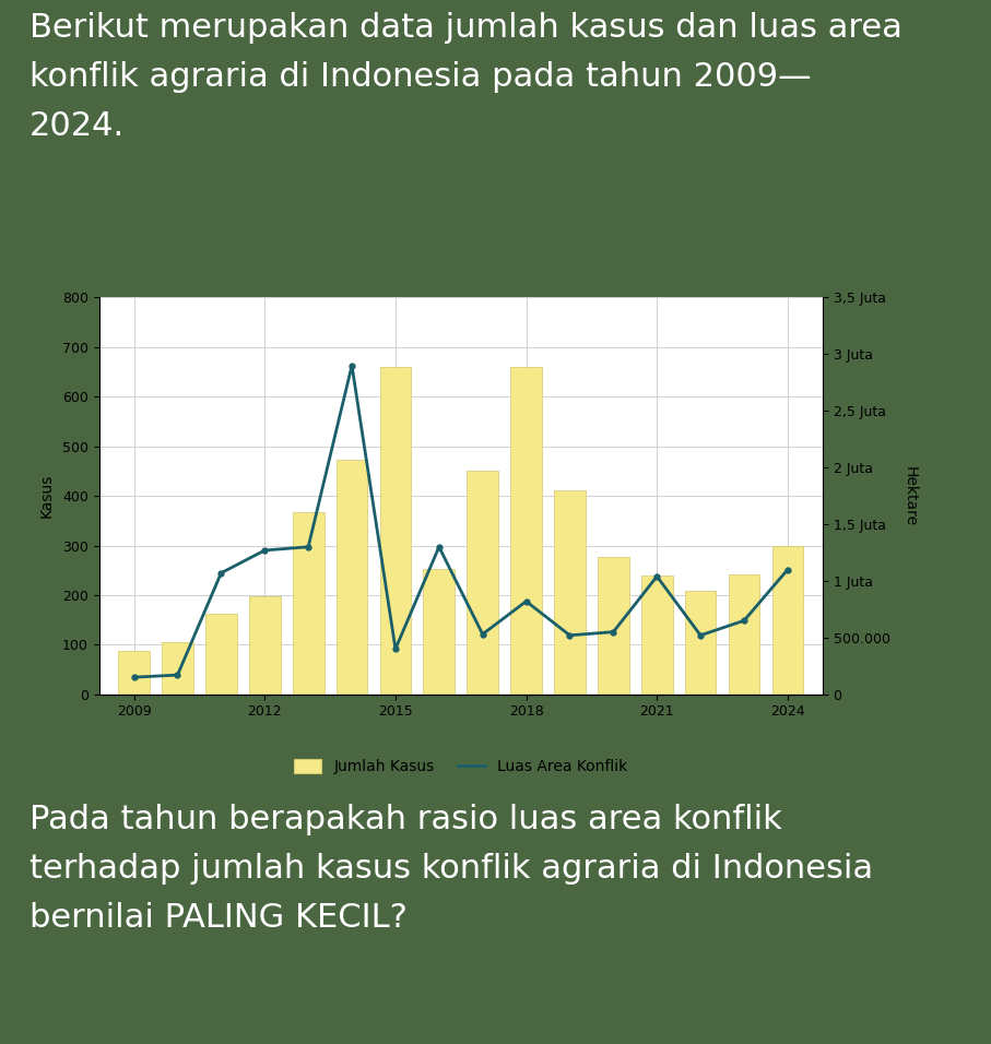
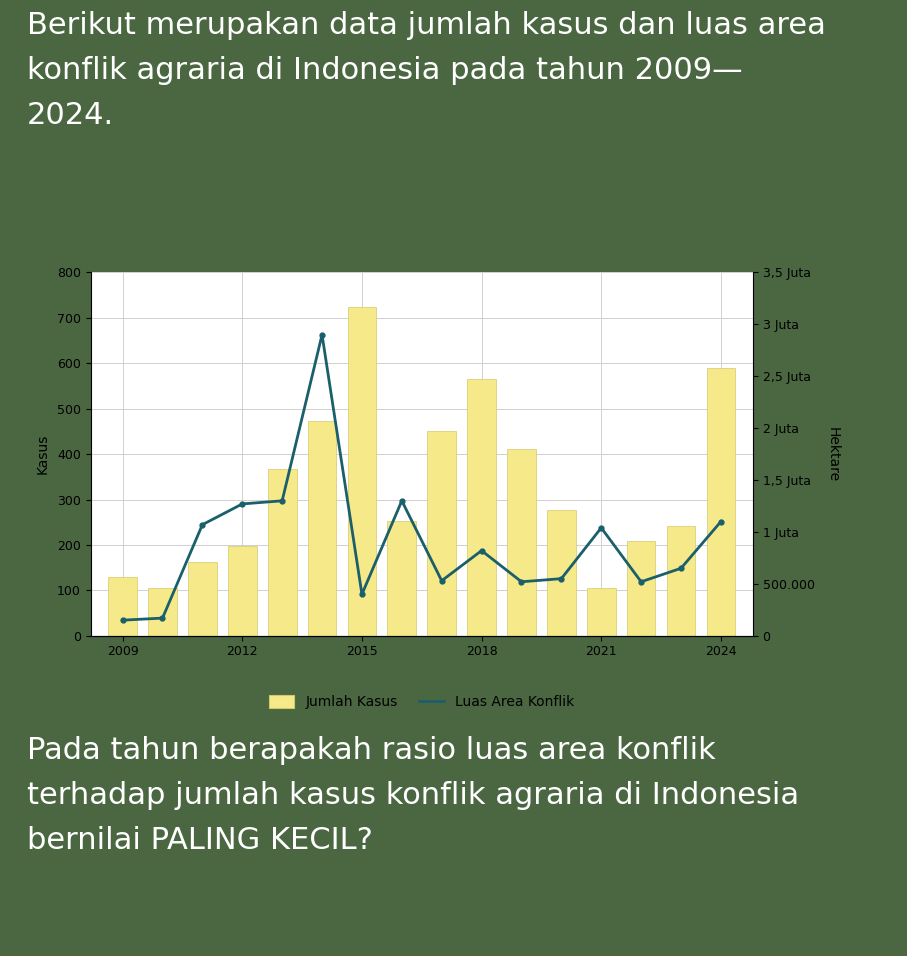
Jumlah Kasus/2009: 87 -> 130
Jumlah Kasus/2015: 660 -> 725
Jumlah Kasus/2018: 660 -> 565
Jumlah Kasus/2021: 240 -> 105
Jumlah Kasus/2024: 298 -> 590
